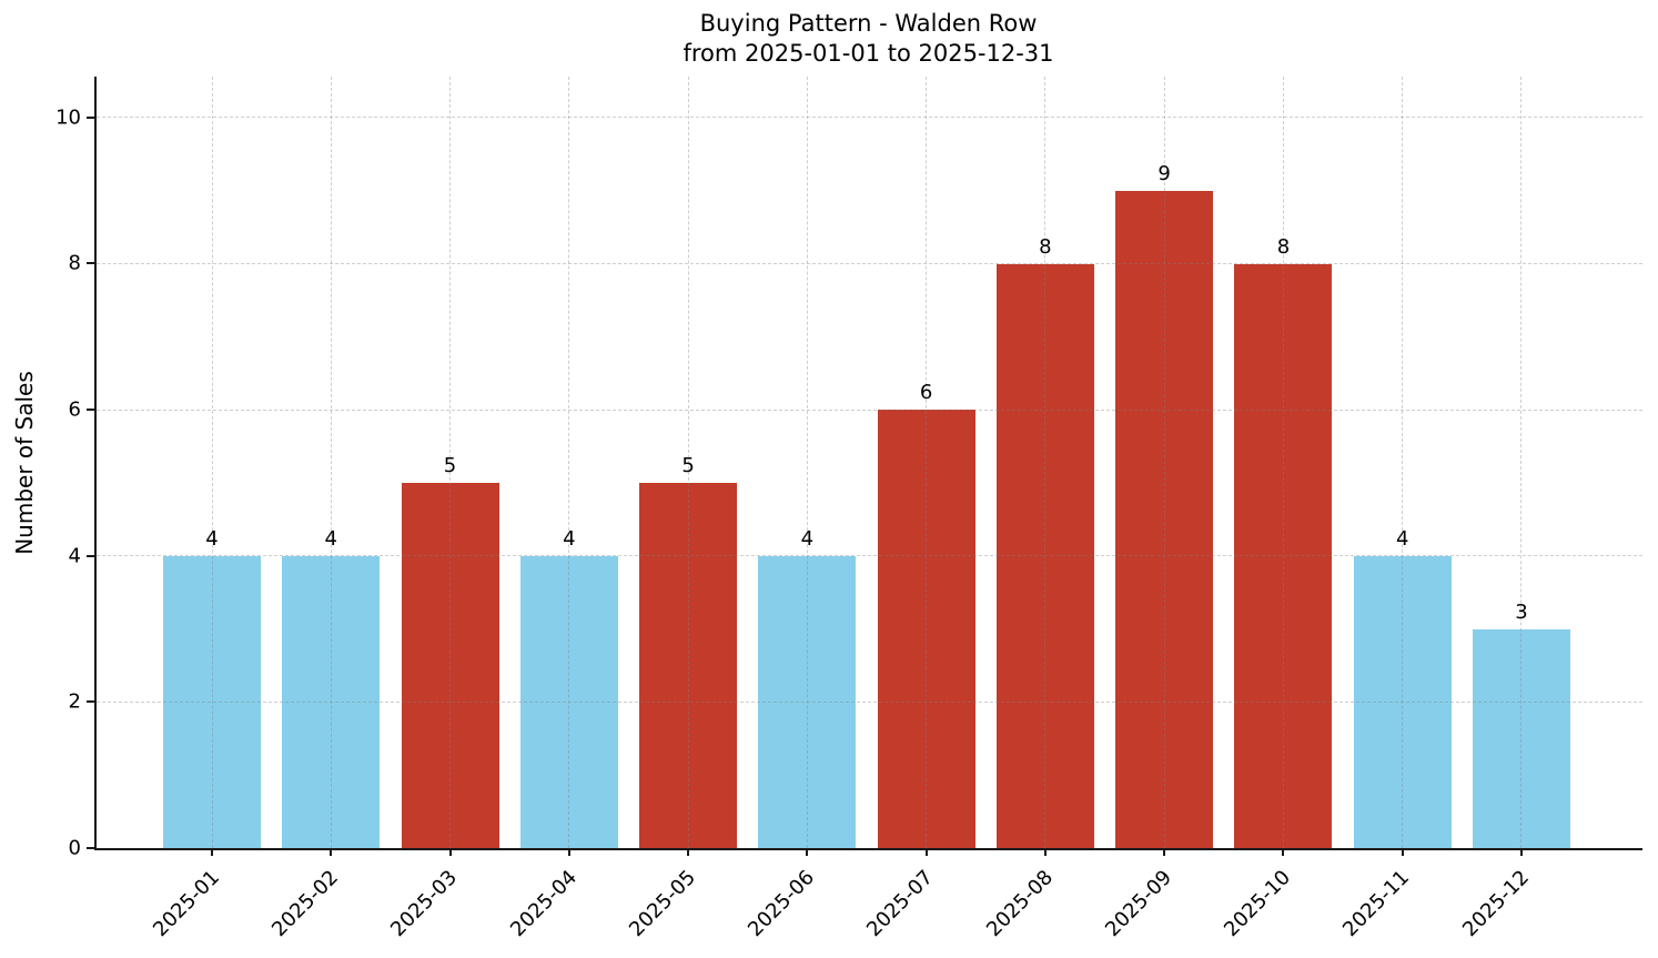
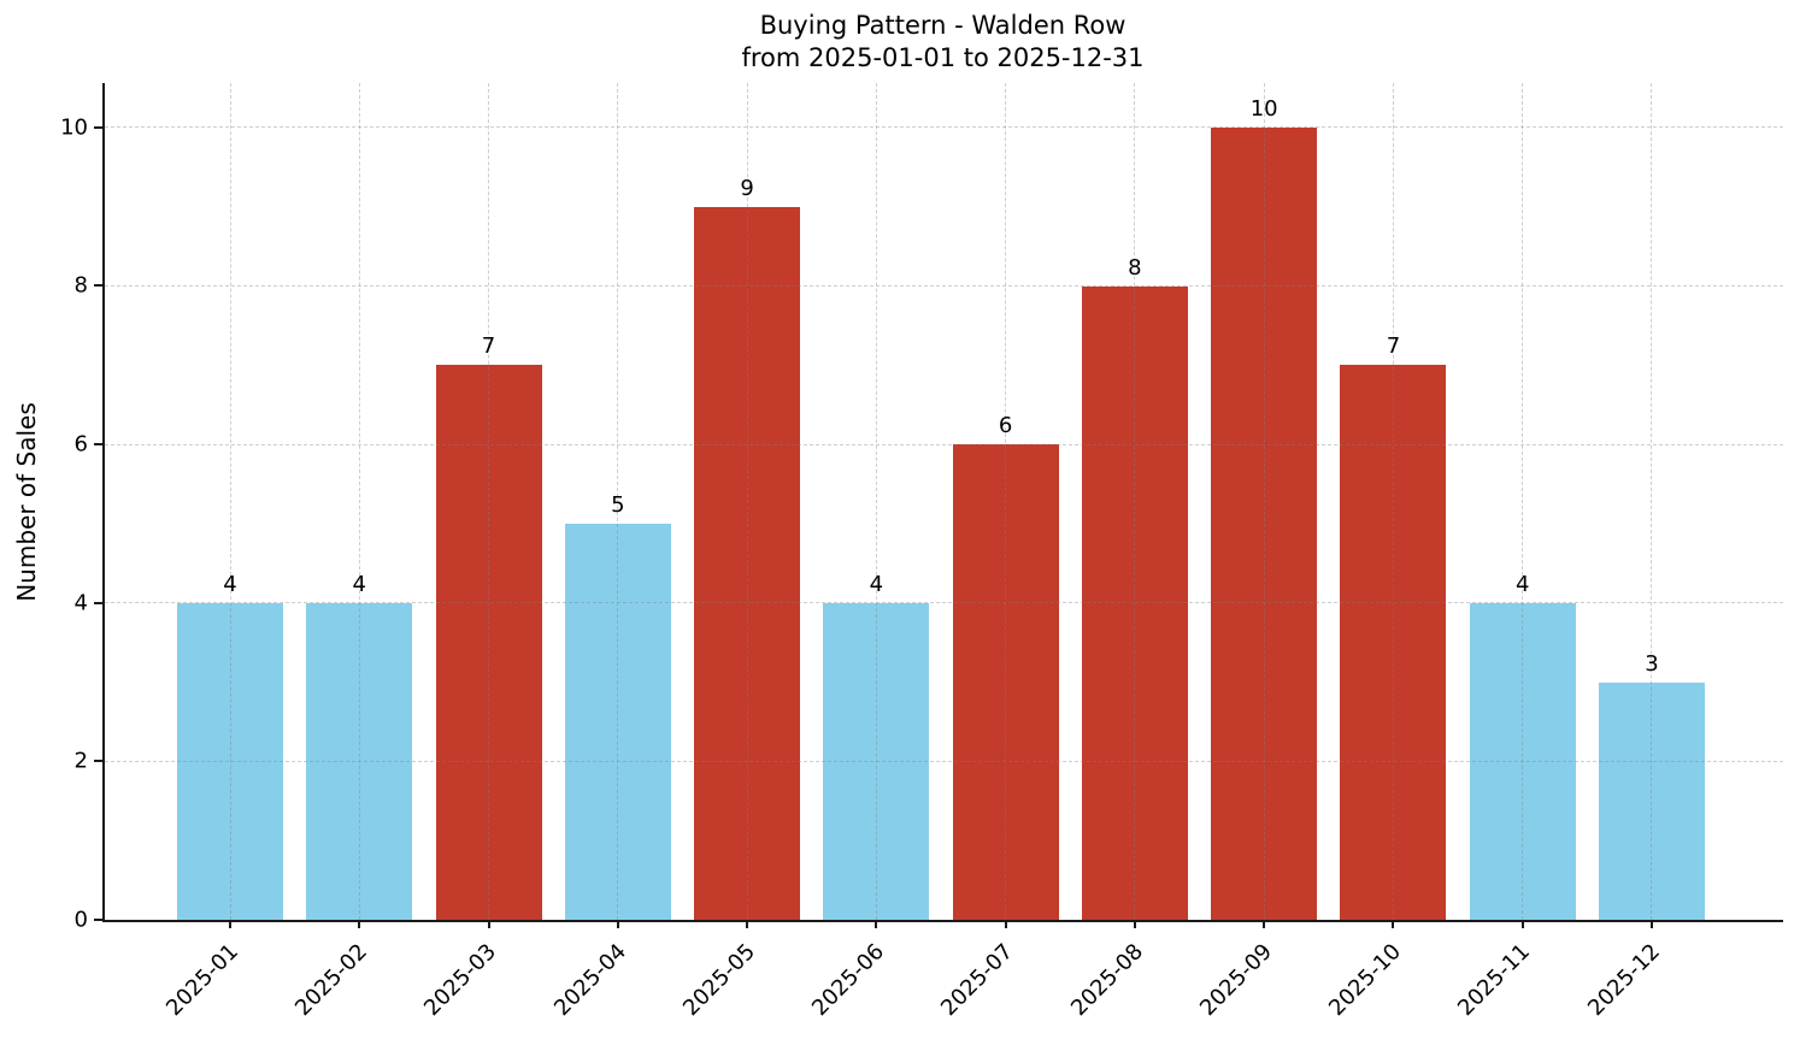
2025-03: 5 -> 7
2025-04: 4 -> 5
2025-05: 5 -> 9
2025-09: 9 -> 10
2025-10: 8 -> 7
